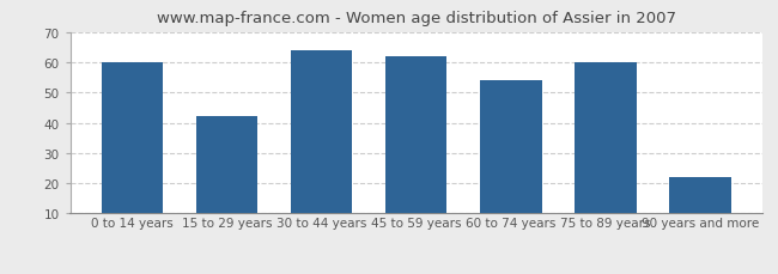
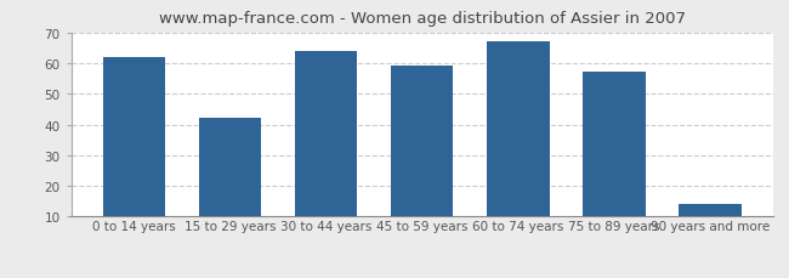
0 to 14 years: 60 -> 62
45 to 59 years: 62 -> 59
60 to 74 years: 54 -> 67
75 to 89 years: 60 -> 57
90 years and more: 22 -> 14
